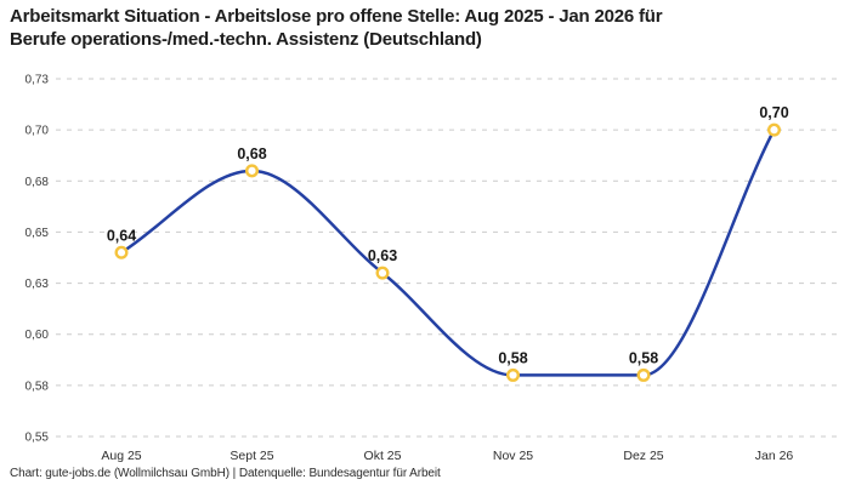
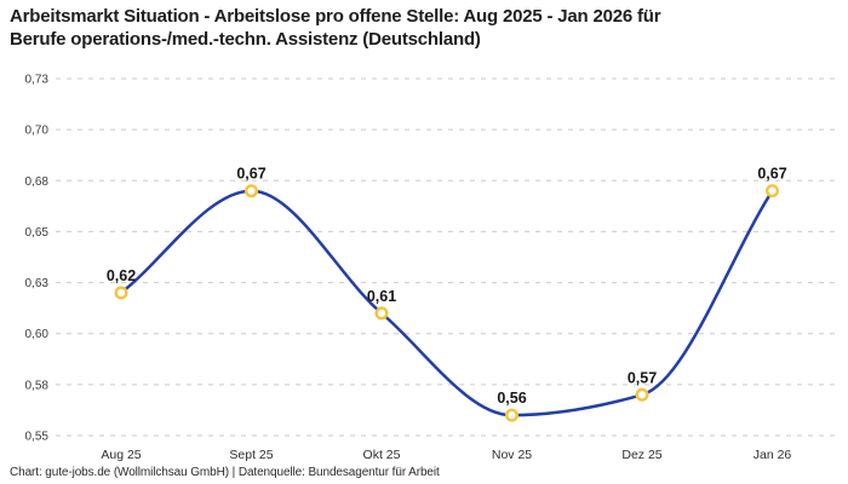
Aug 25: 0,64 -> 0,62
Sept 25: 0,68 -> 0,67
Okt 25: 0,63 -> 0,61
Nov 25: 0,58 -> 0,56
Dez 25: 0,58 -> 0,57
Jan 26: 0,70 -> 0,67
